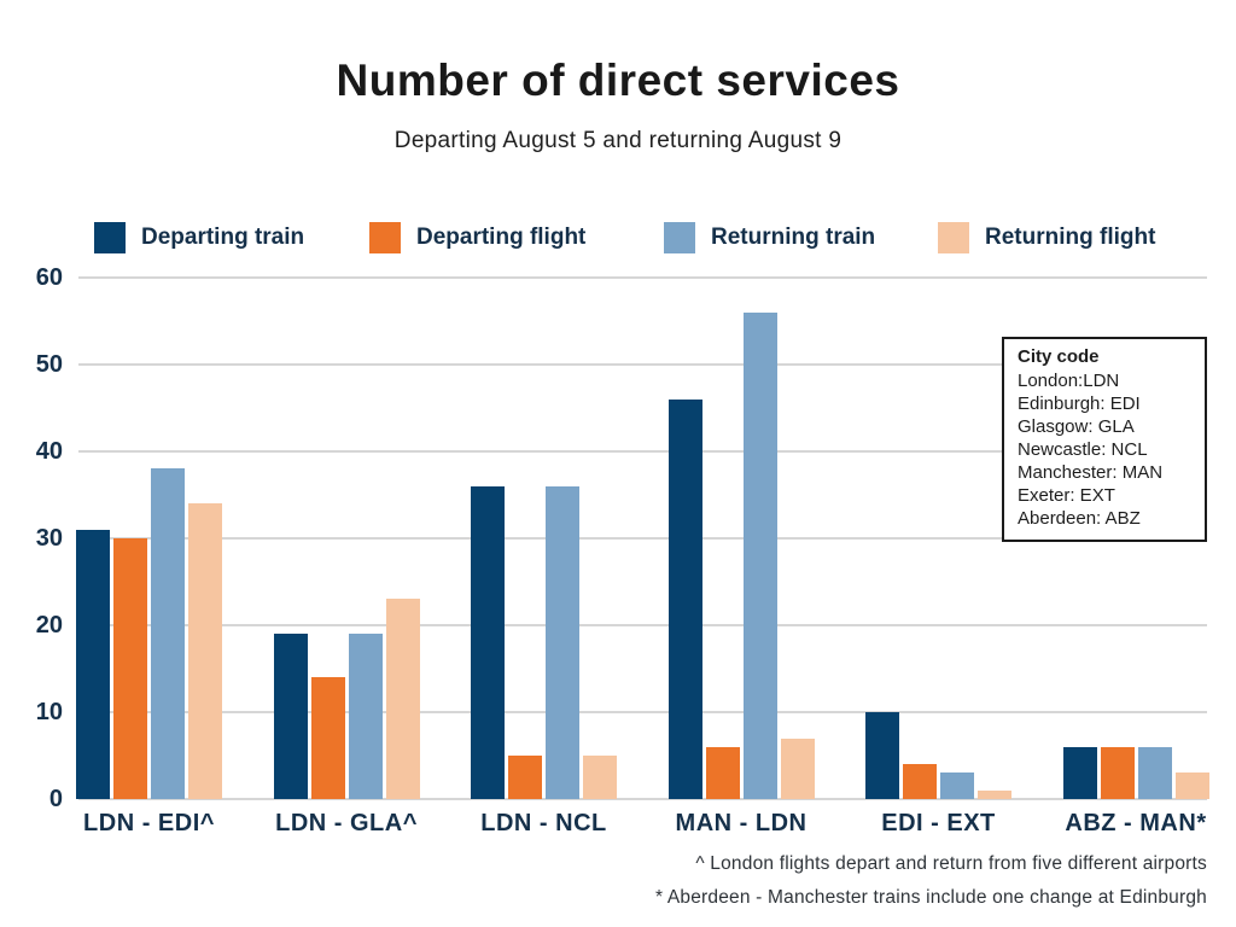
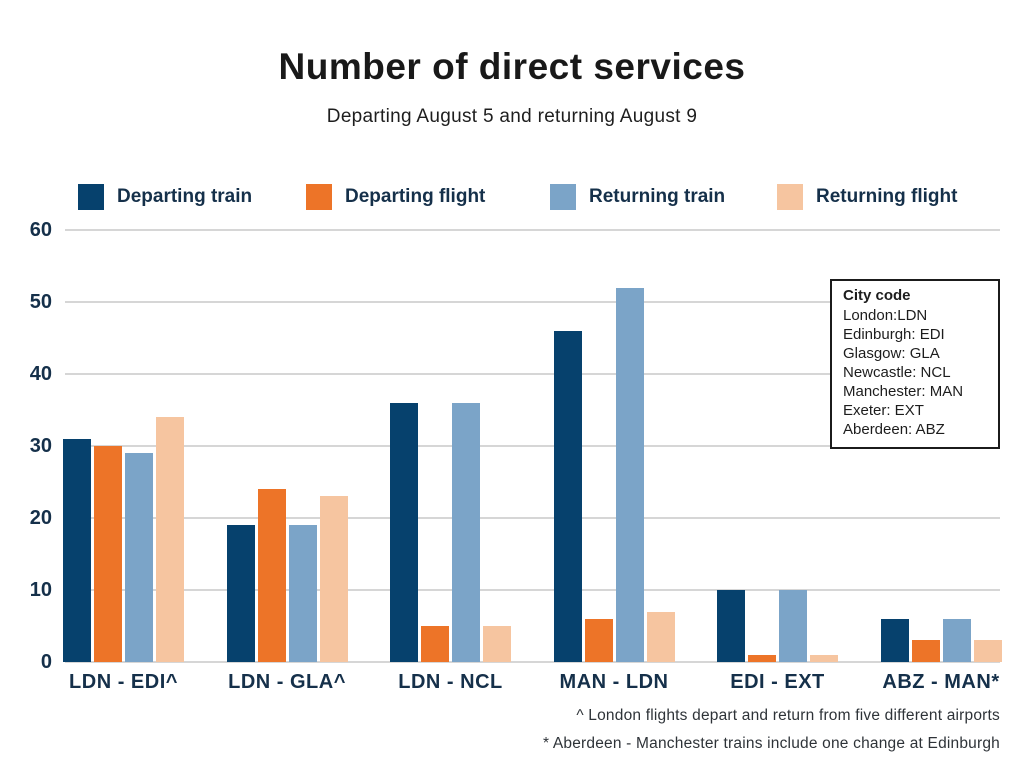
Returning train/LDN - EDI^: 38 -> 29
Departing flight/LDN - GLA^: 14 -> 24
Returning train/MAN - LDN: 56 -> 52
Departing flight/EDI - EXT: 4 -> 1
Returning train/EDI - EXT: 3 -> 10
Departing flight/ABZ - MAN*: 6 -> 3
